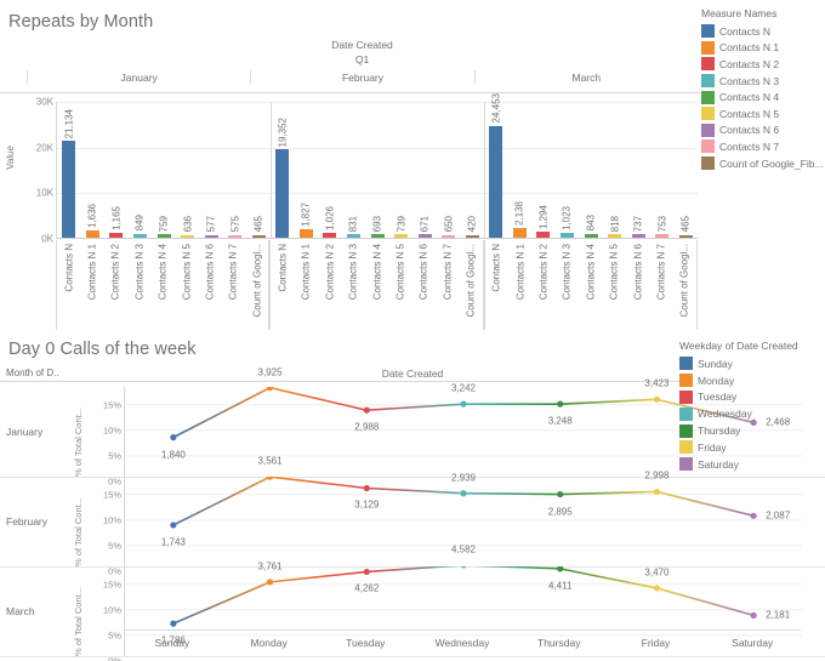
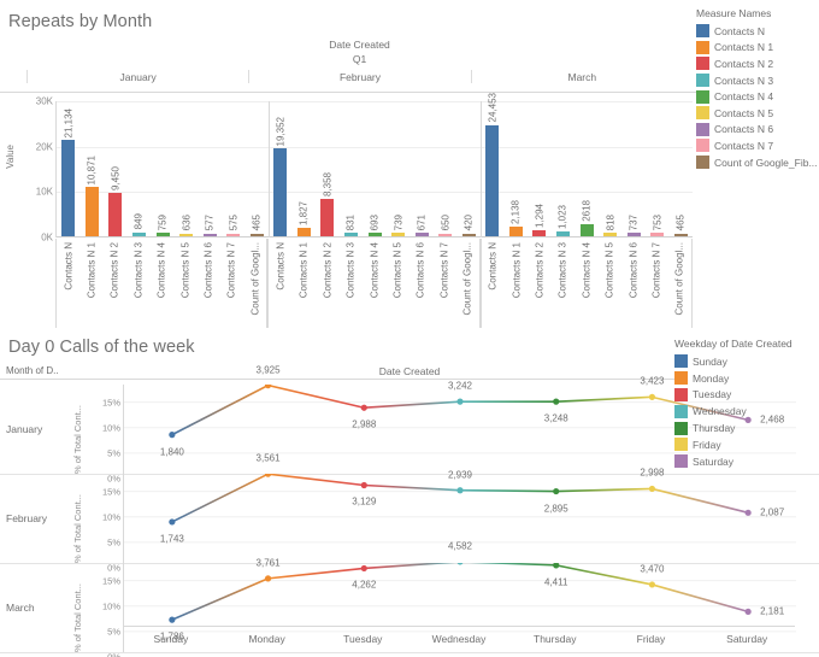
Repeats by Month/January/Contacts N 1: 1,636 -> 10,871
Repeats by Month/January/Contacts N 2: 1,165 -> 9,450
Repeats by Month/February/Contacts N 2: 1,026 -> 8,358
Repeats by Month/March/Contacts N 4: 843 -> 2618
